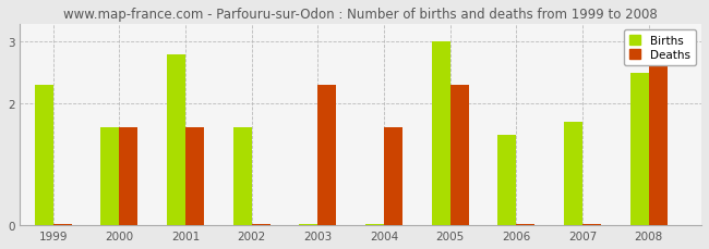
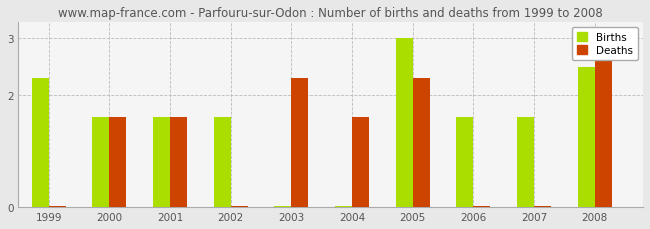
Births/2001: 2.80 -> 1.60
Births/2006: 1.48 -> 1.60
Births/2007: 1.70 -> 1.60
